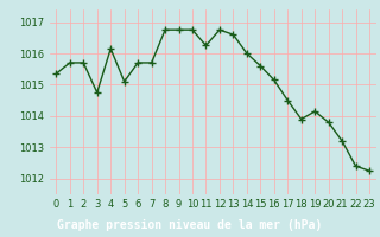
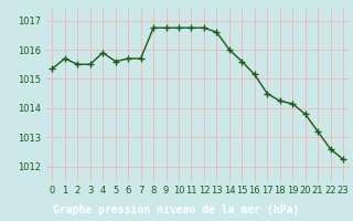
2: 1015.70 -> 1015.50
3: 1014.75 -> 1015.50
4: 1016.15 -> 1015.90
5: 1015.10 -> 1015.60
11: 1016.25 -> 1016.75
18: 1013.90 -> 1014.25
22: 1012.40 -> 1012.60
